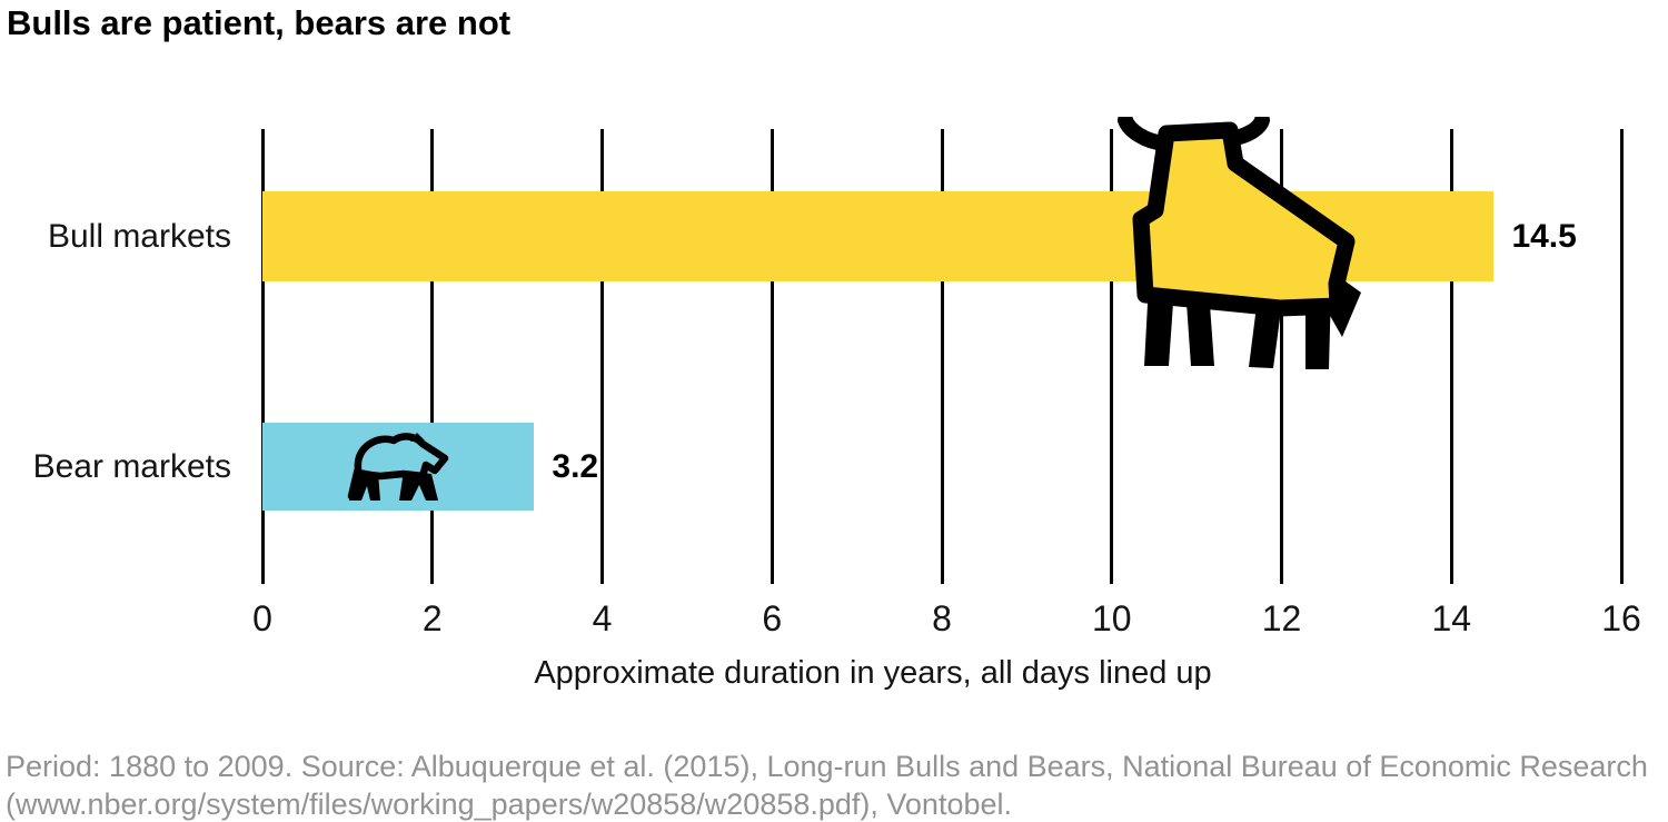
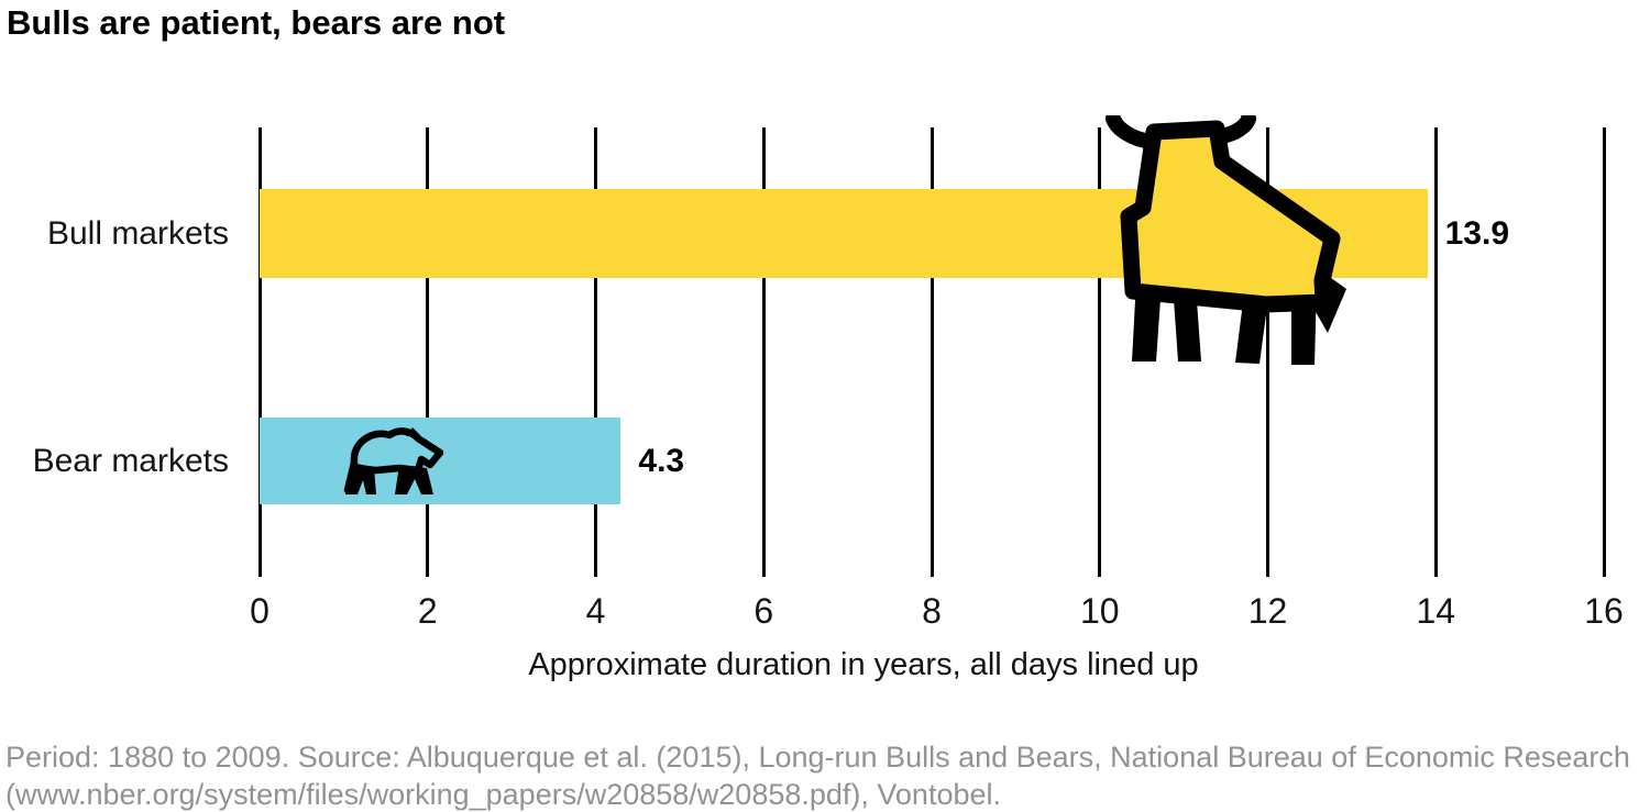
Bull markets: 14.5 -> 13.9
Bear markets: 3.2 -> 4.3
